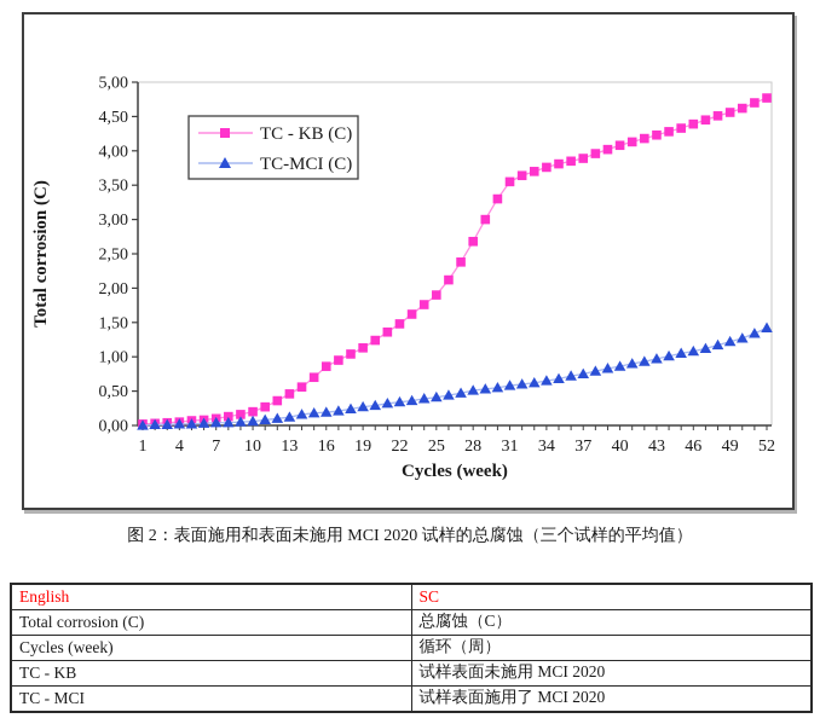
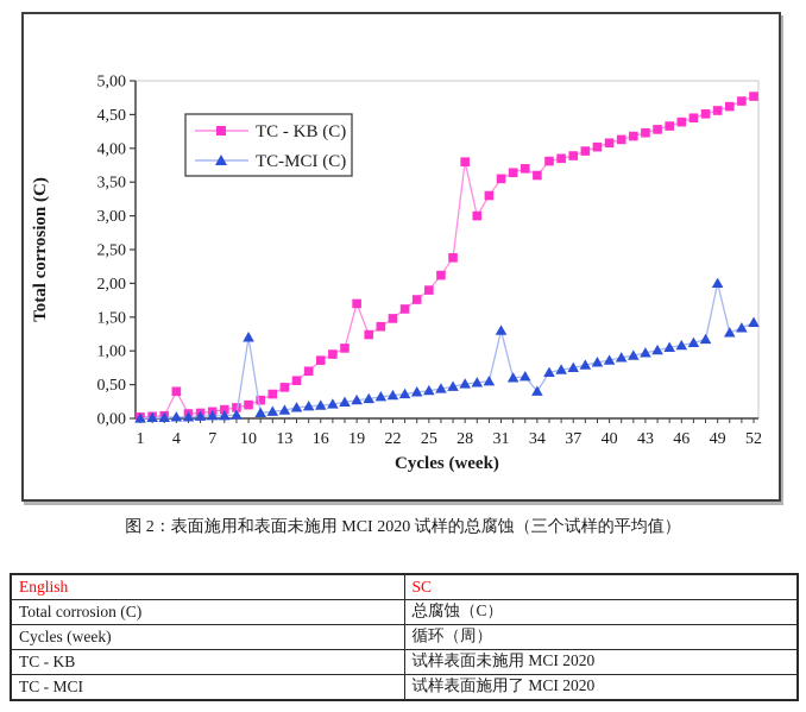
TC - KB (C)/4: 0,1 -> 0,4
TC-MCI (C)/10: 0,1 -> 1,2
TC - KB (C)/19: 1,1 -> 1,7
TC - KB (C)/28: 2,7 -> 3,8
TC-MCI (C)/31: 0,6 -> 1,3
TC - KB (C)/34: 3,8 -> 3,6
TC-MCI (C)/34: 0,7 -> 0,4
TC-MCI (C)/49: 1,2 -> 2,0
